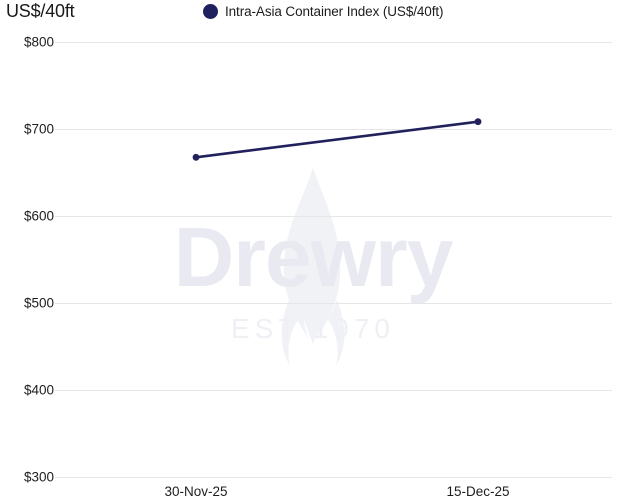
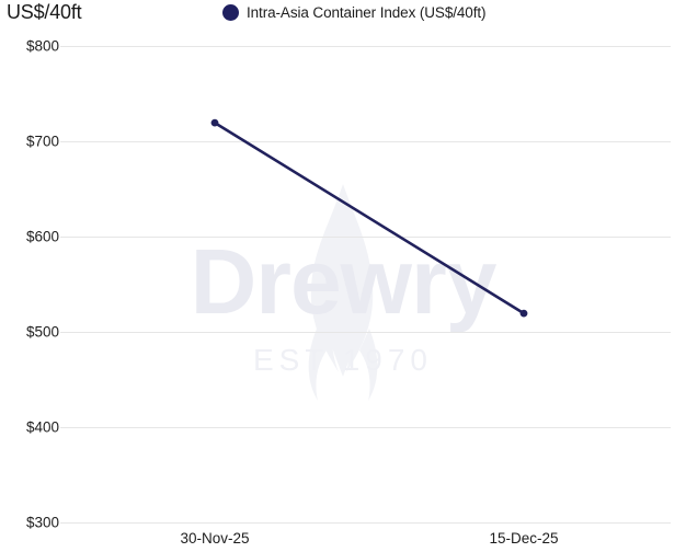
30-Nov-25: $670 -> $720
15-Dec-25: $710 -> $520
